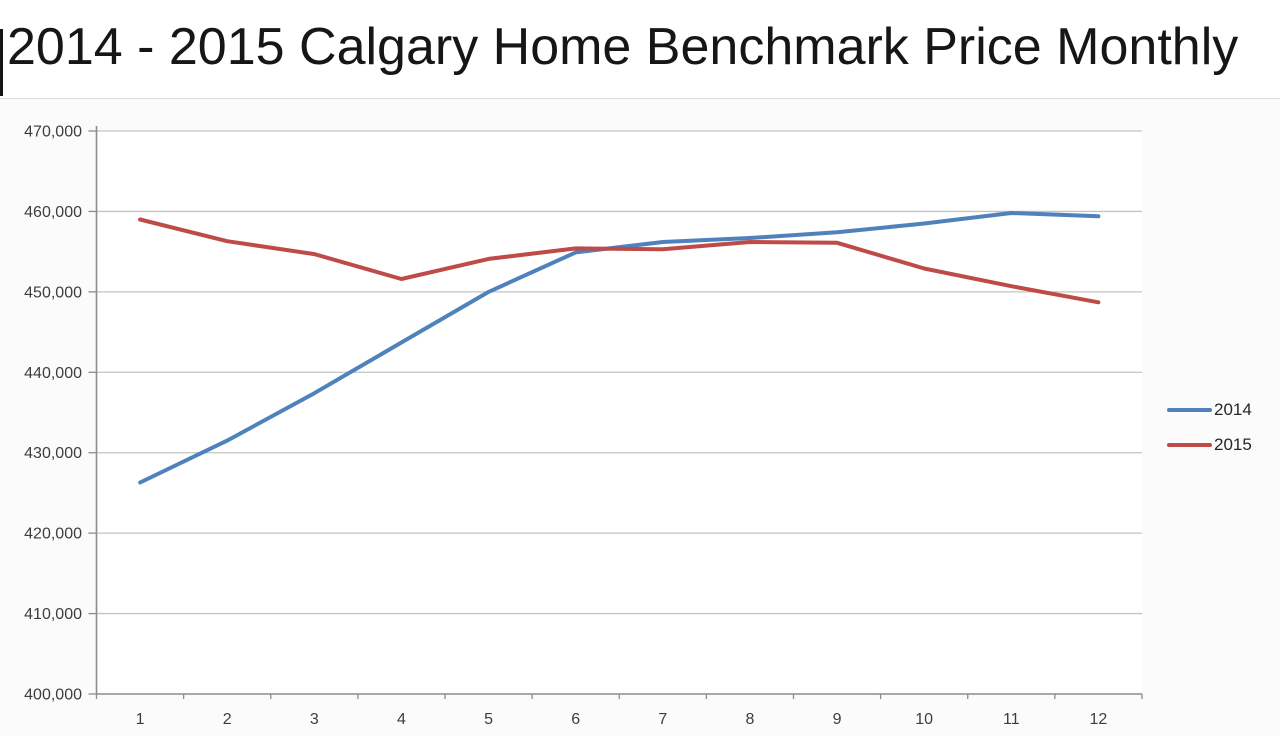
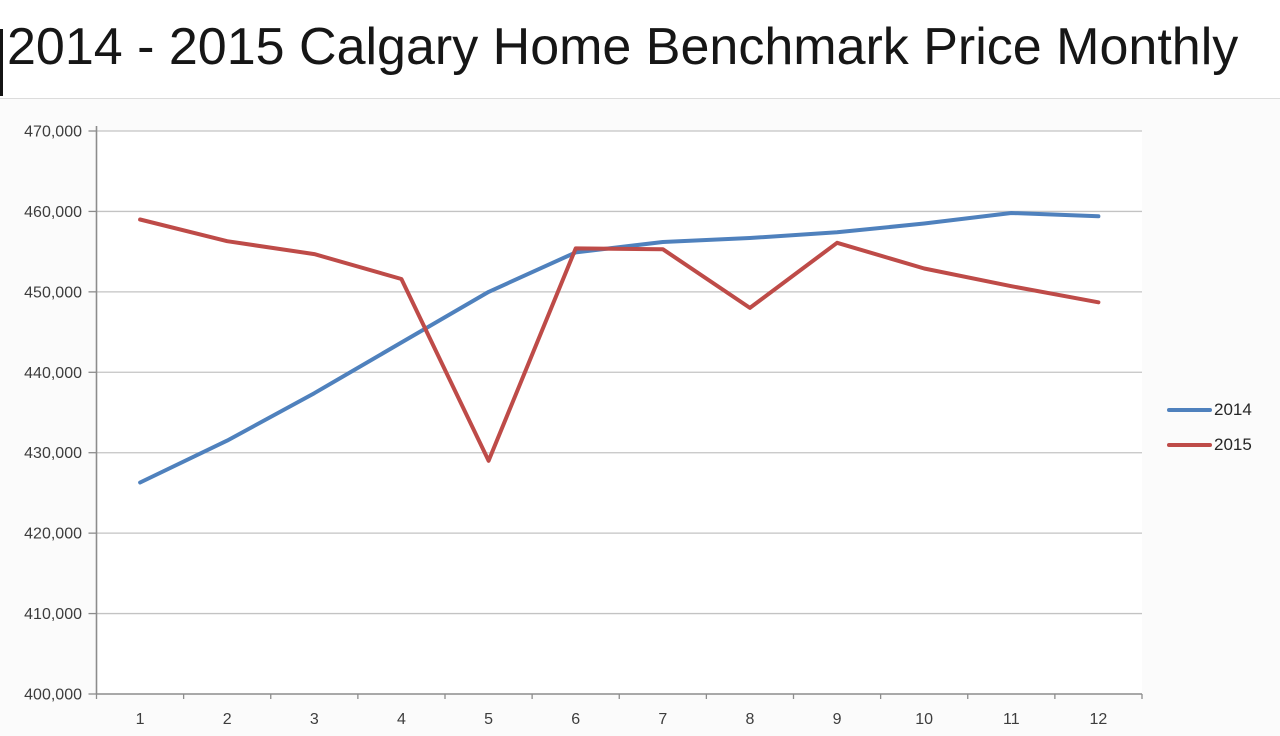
2015/5: 454000 -> 429000
2015/8: 456000 -> 448000
